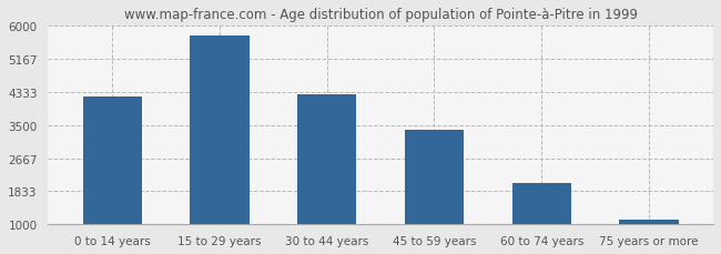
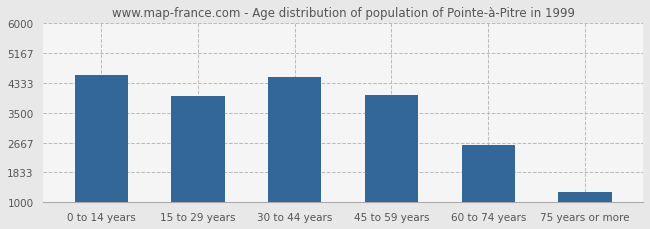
0 to 14 years: 4220 -> 4550
15 to 29 years: 5760 -> 3950
30 to 44 years: 4280 -> 4500
45 to 59 years: 3390 -> 4000
60 to 74 years: 2030 -> 2600
75 years or more: 1130 -> 1300
